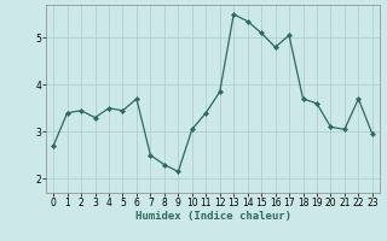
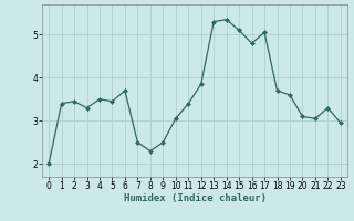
0: 2.70 -> 2.00
9: 2.15 -> 2.50
13: 5.50 -> 5.30
22: 3.70 -> 3.30
